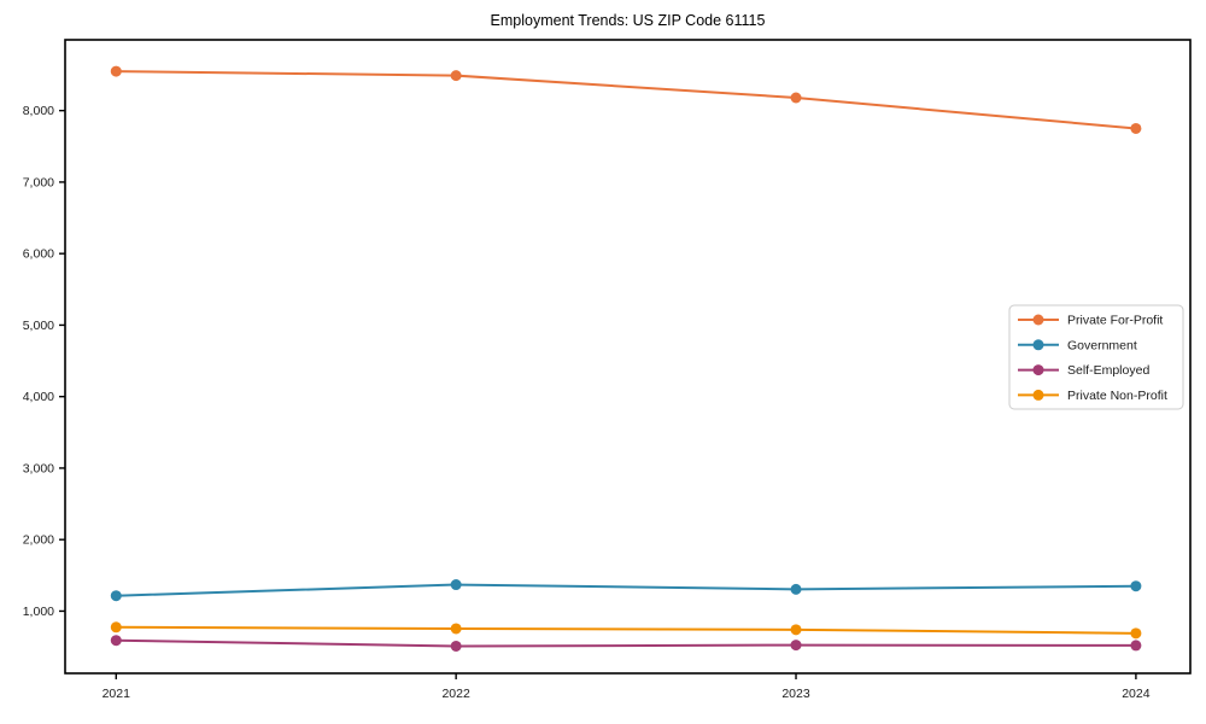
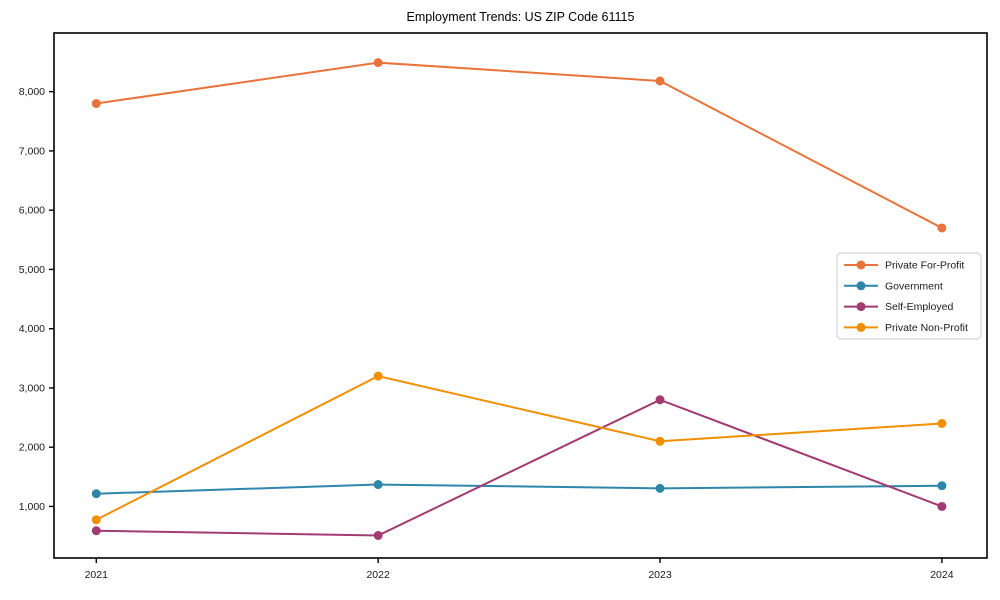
Private For-Profit/2021: 8600 -> 7800
Private Non-Profit/2022: 800 -> 3200
Self-Employed/2023: 500 -> 2800
Private Non-Profit/2023: 700 -> 2100
Private For-Profit/2024: 7800 -> 5700
Self-Employed/2024: 500 -> 1000
Private Non-Profit/2024: 700 -> 2400
